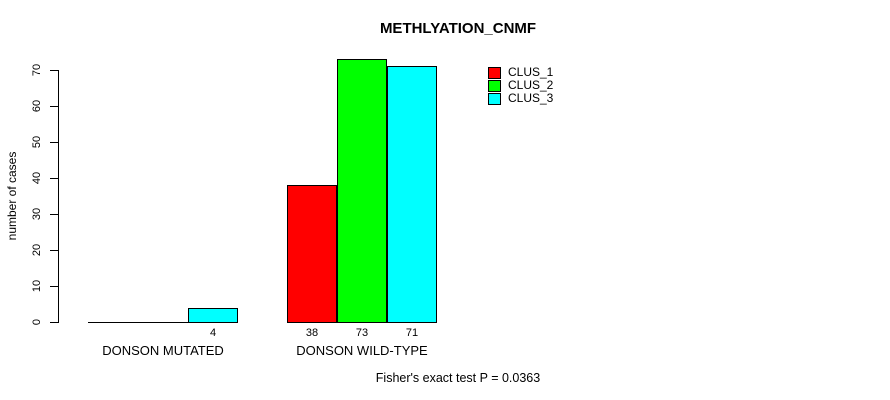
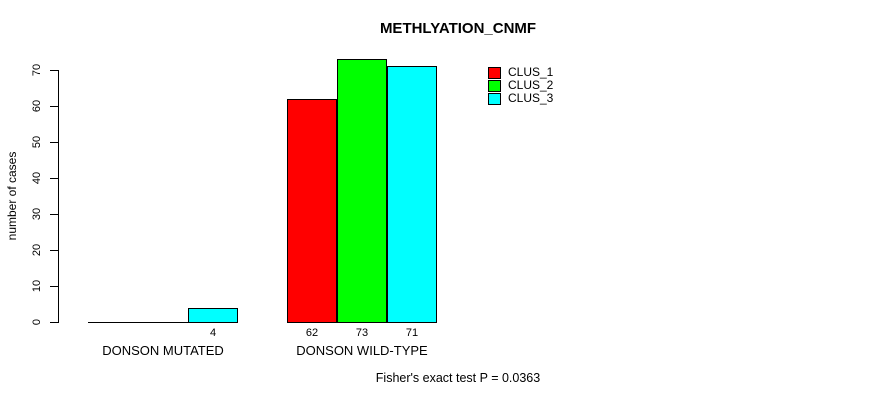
CLUS_1/DONSON WILD-TYPE: 38 -> 62
